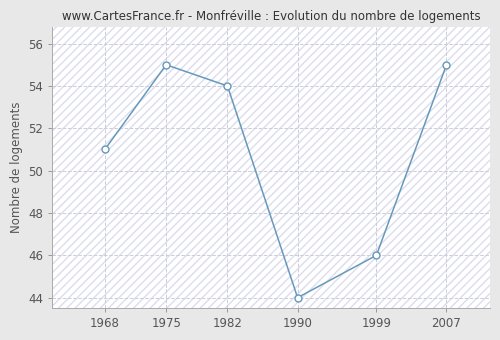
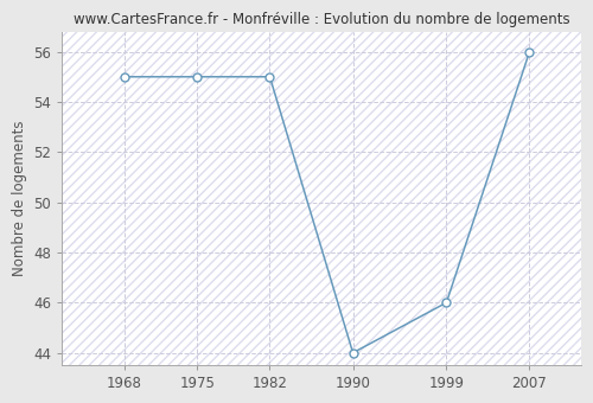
1968: 51 -> 55
1982: 54 -> 55
2007: 55 -> 56
